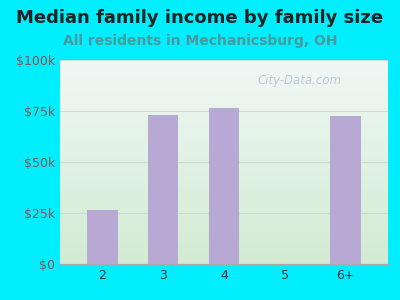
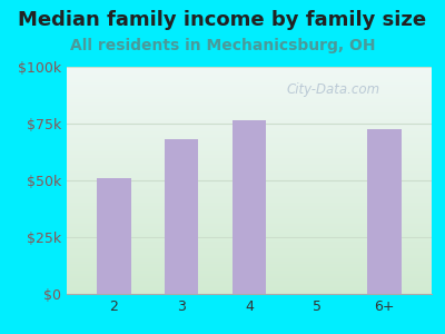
2: $26.5k -> $51.0k
3: $73.0k -> $68.0k
